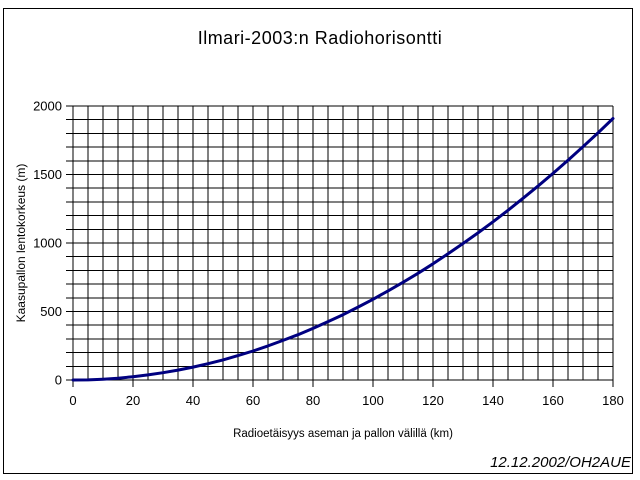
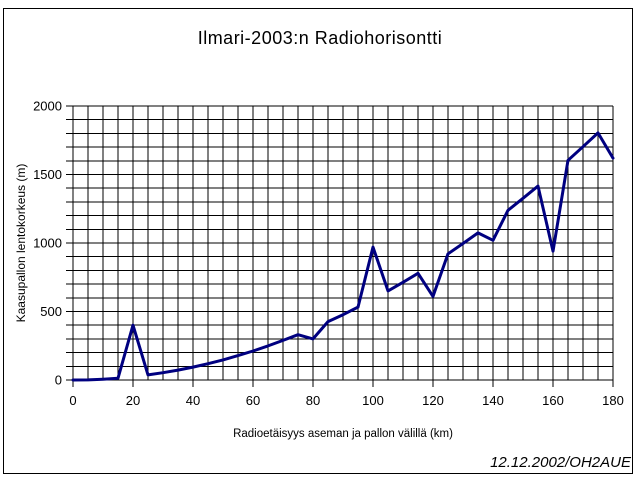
20: 20 -> 400
80: 380 -> 300
100: 590 -> 970
120: 850 -> 610
140: 1160 -> 1020
160: 1510 -> 940
180: 1910 -> 1620
